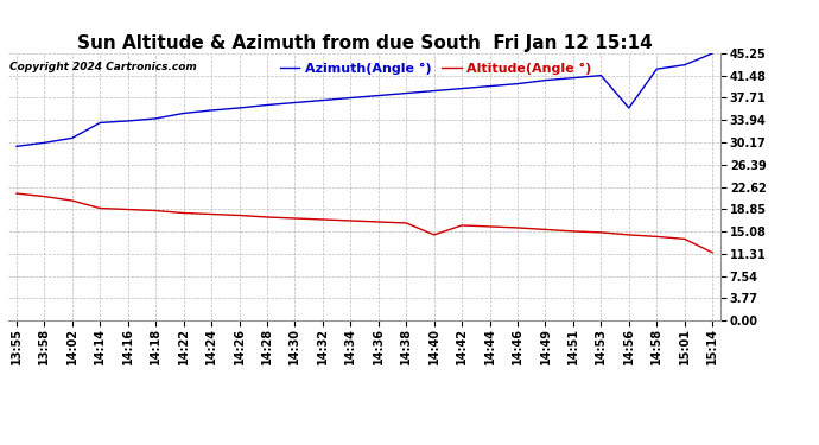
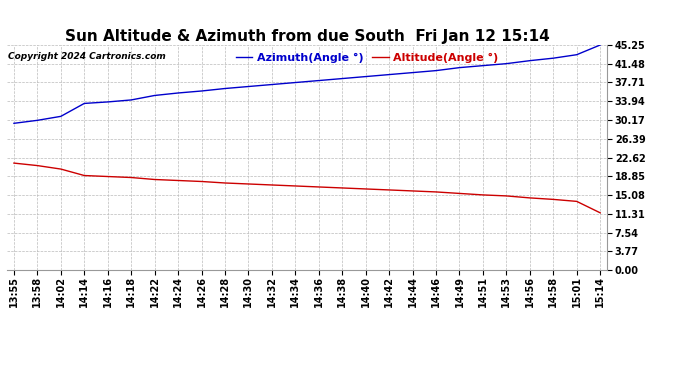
Altitude(Angle °)/14:40: 14.5 -> 16.3
Azimuth(Angle °)/14:56: 36.0 -> 42.1
